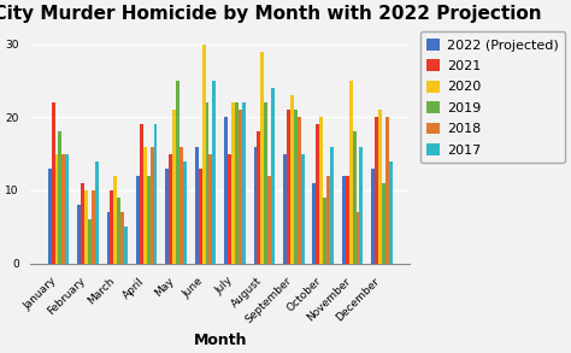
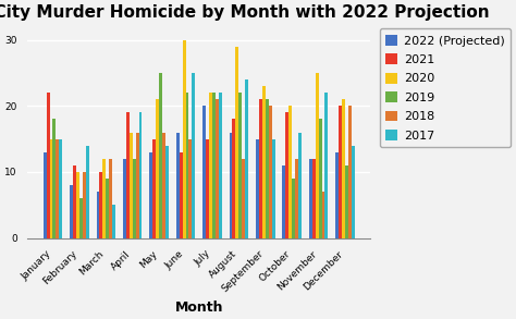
2018/March: 7 -> 12
2017/November: 16 -> 22
